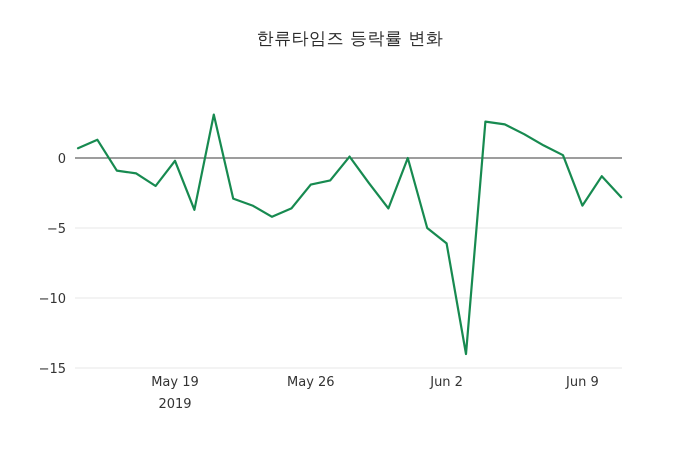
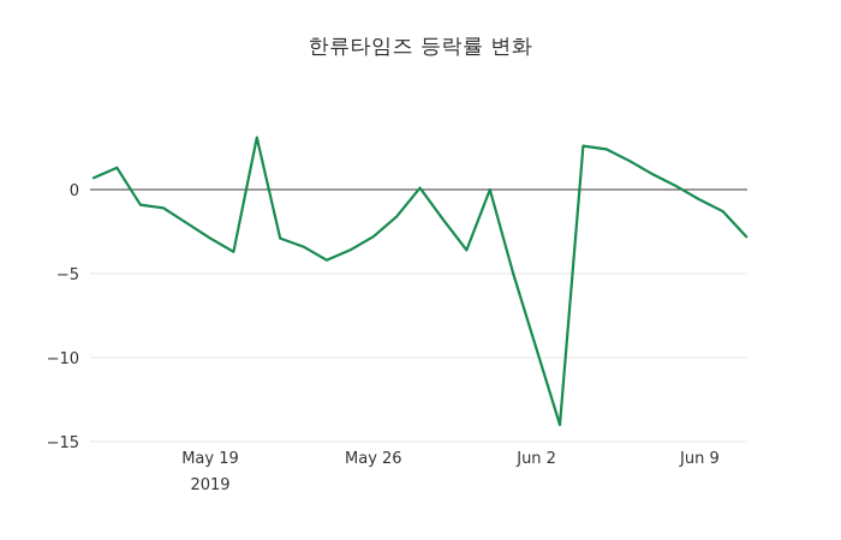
May 19: -0.2 -> -2.9
May 26: -1.9 -> -2.8
Jun 2: -6.1 -> -9.5
Jun 9: -3.4 -> -0.6
